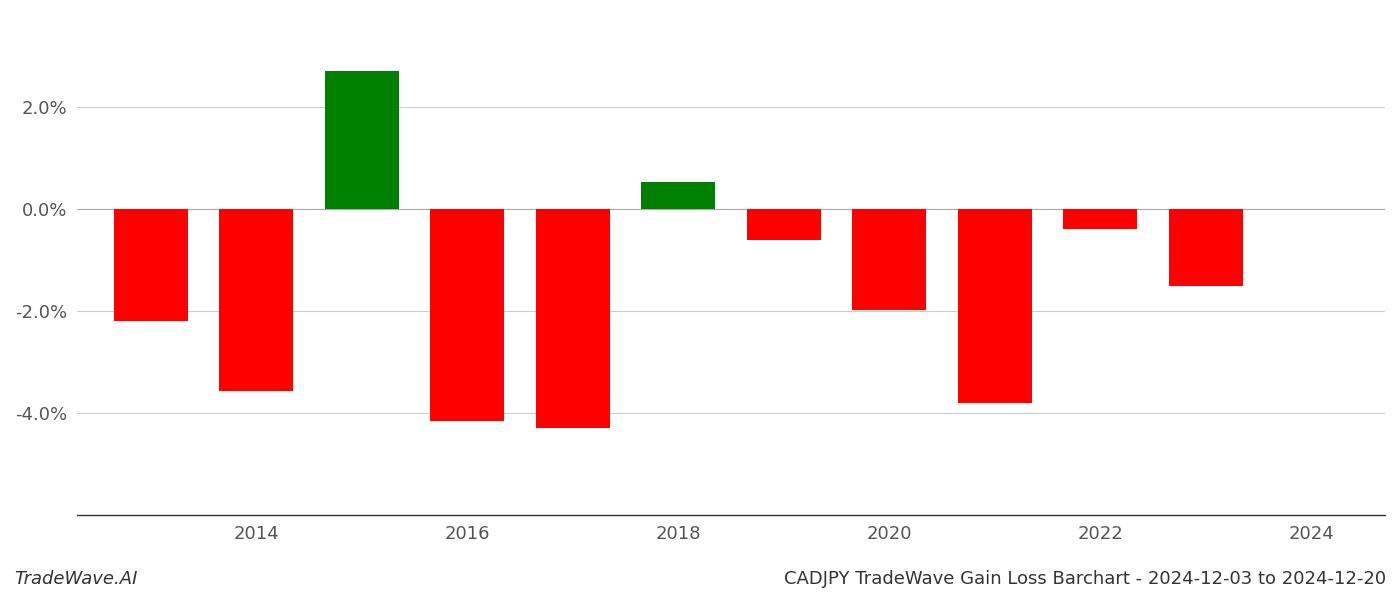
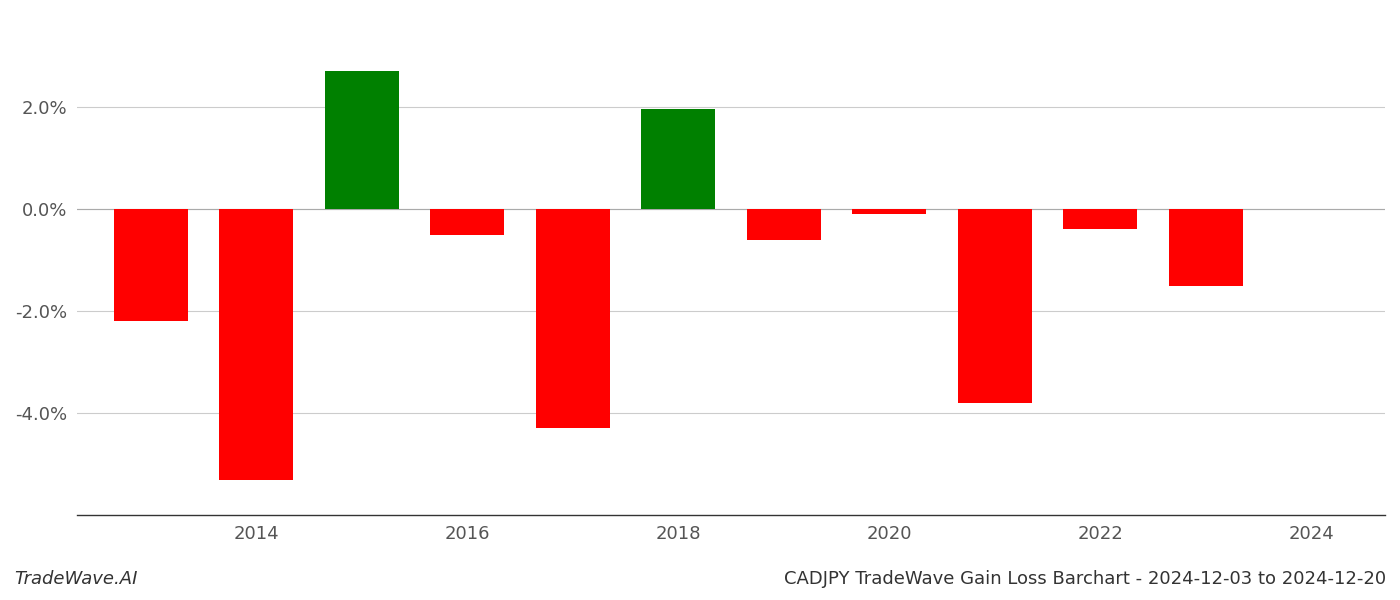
2014: -3.56% -> -5.30%
2016: -4.16% -> -0.50%
2018: 0.52% -> 1.95%
2020: -1.98% -> -0.10%
